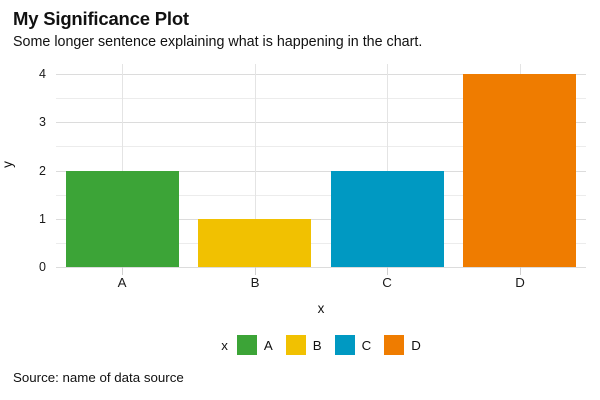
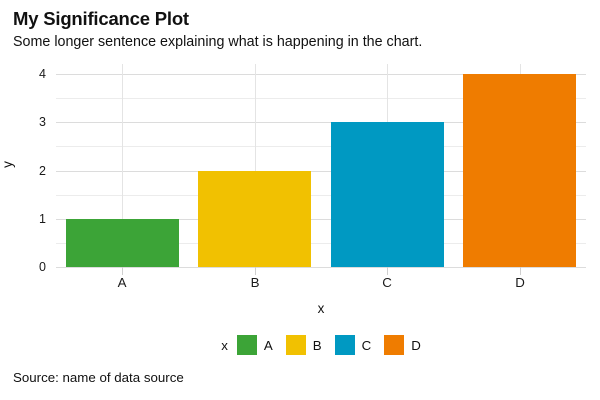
A: 2 -> 1
B: 1 -> 2
C: 2 -> 3
